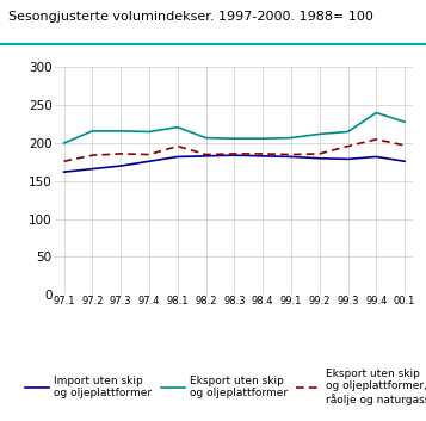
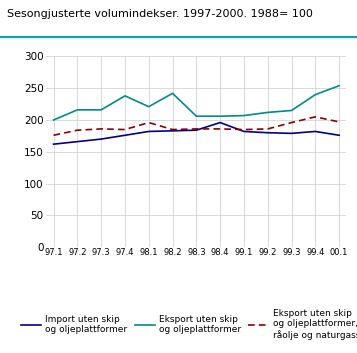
Eksport uten skip og oljeplattformer/97.4: 215 -> 238
Eksport uten skip og oljeplattformer/98.2: 207 -> 242
Import uten skip og oljeplattformer/98.4: 183 -> 196
Eksport uten skip og oljeplattformer/00.1: 228 -> 254
